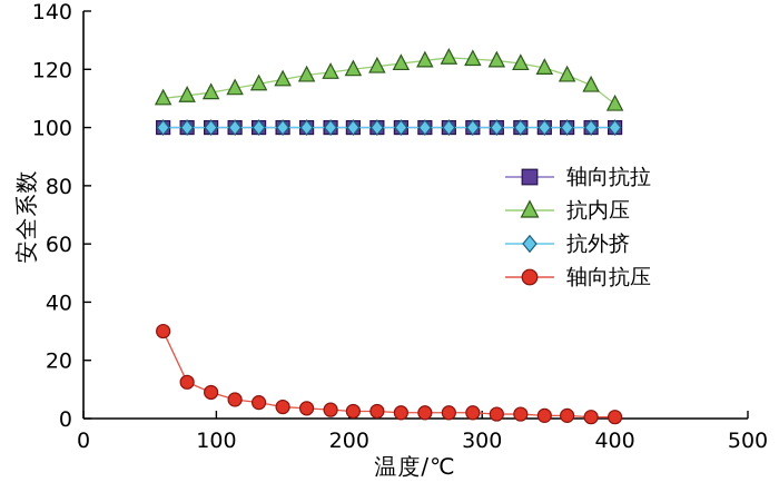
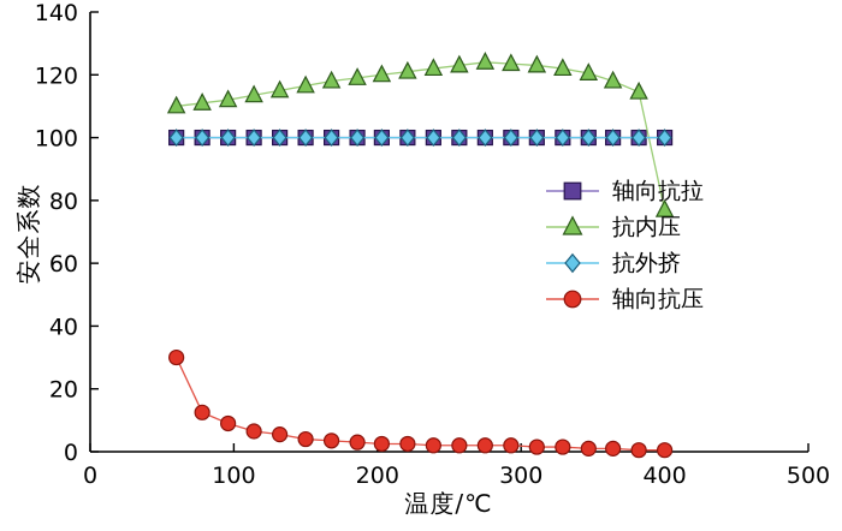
抗内压/400: 108 -> 77
